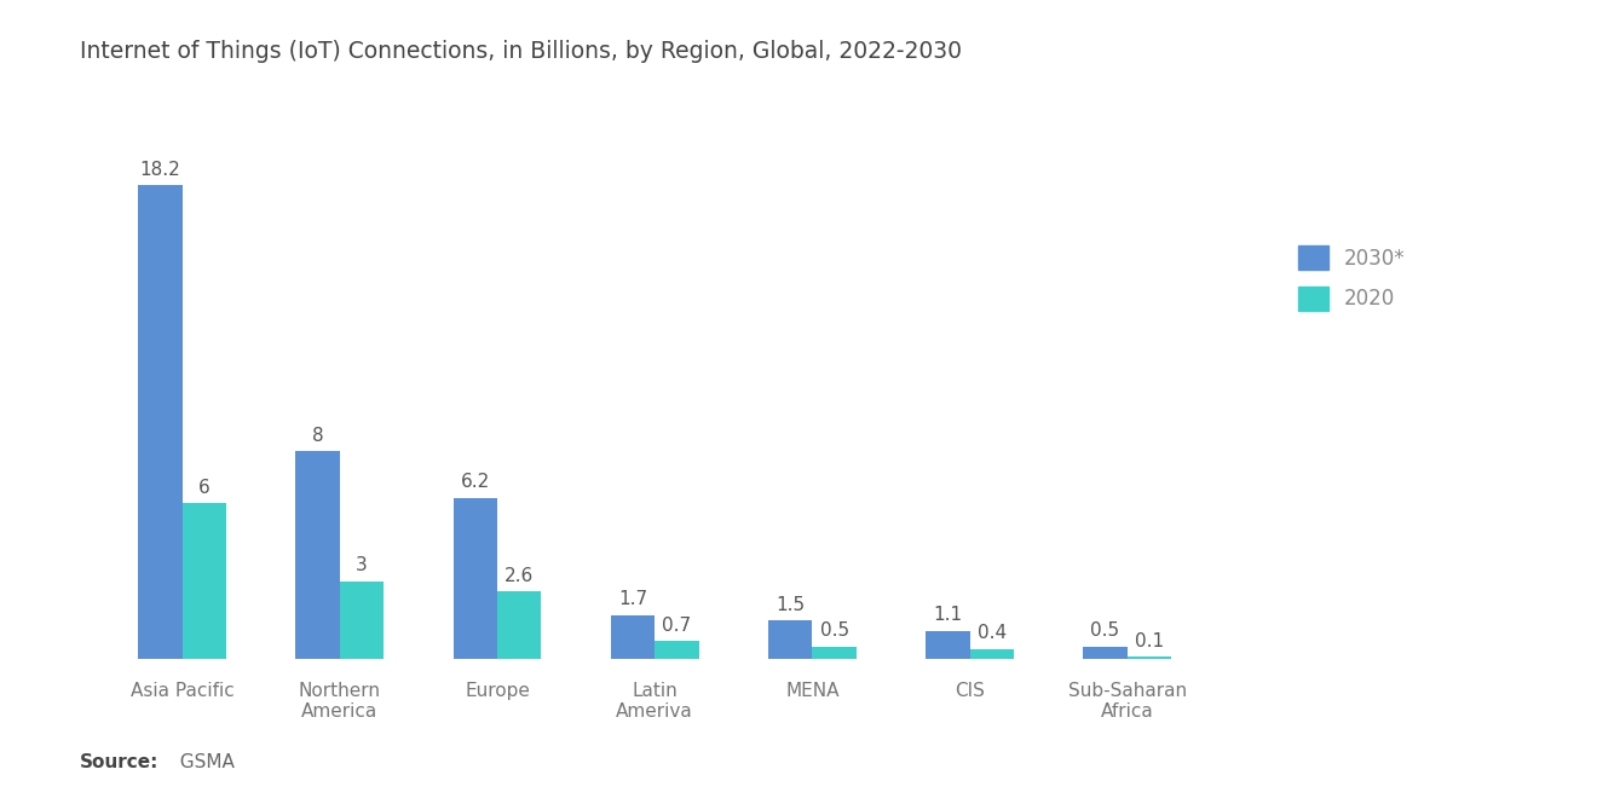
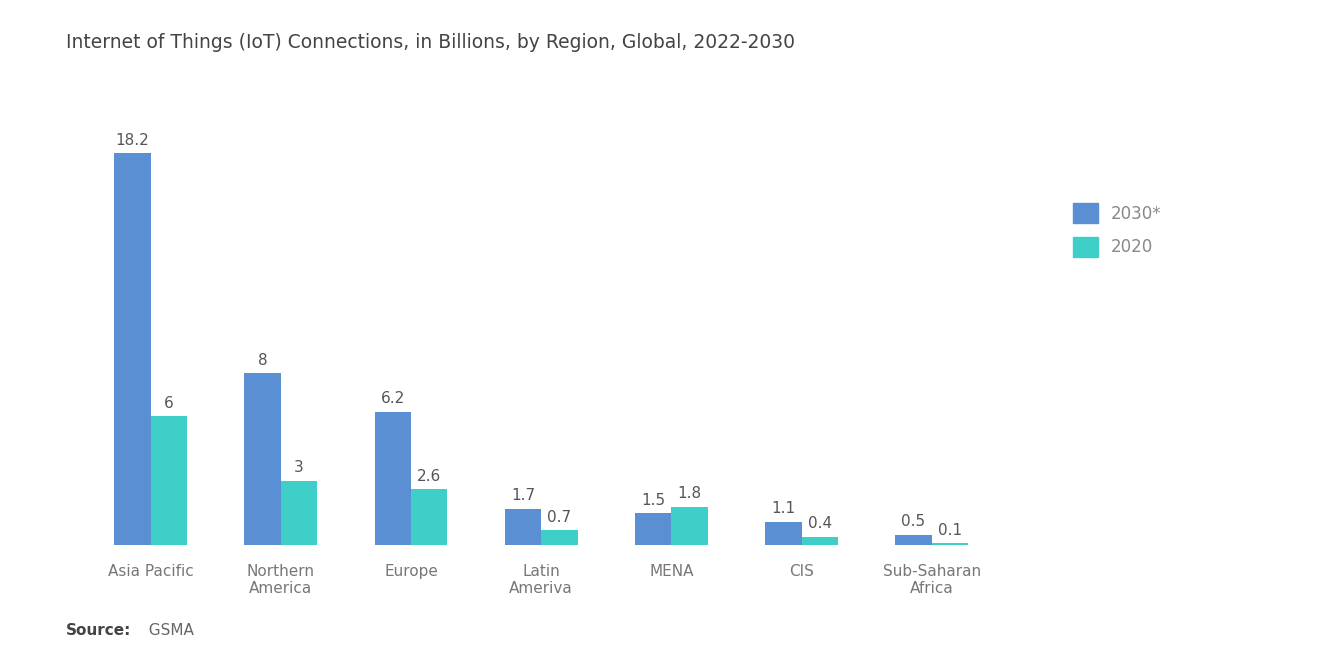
2020/MENA: 0.5 -> 1.8
